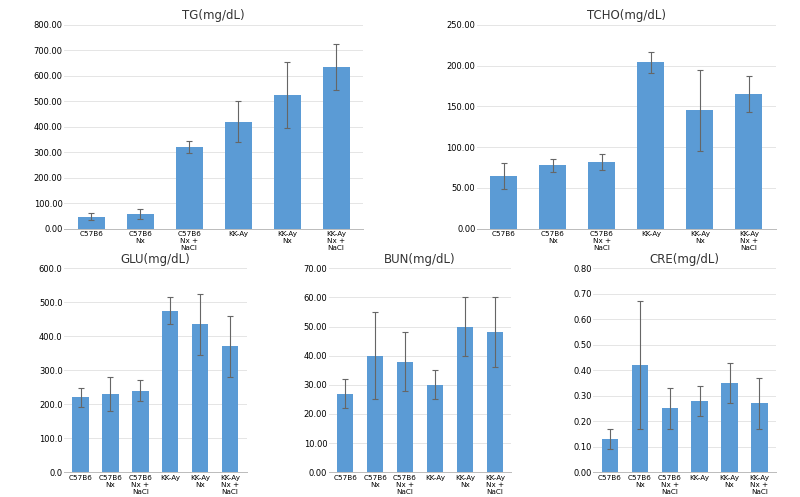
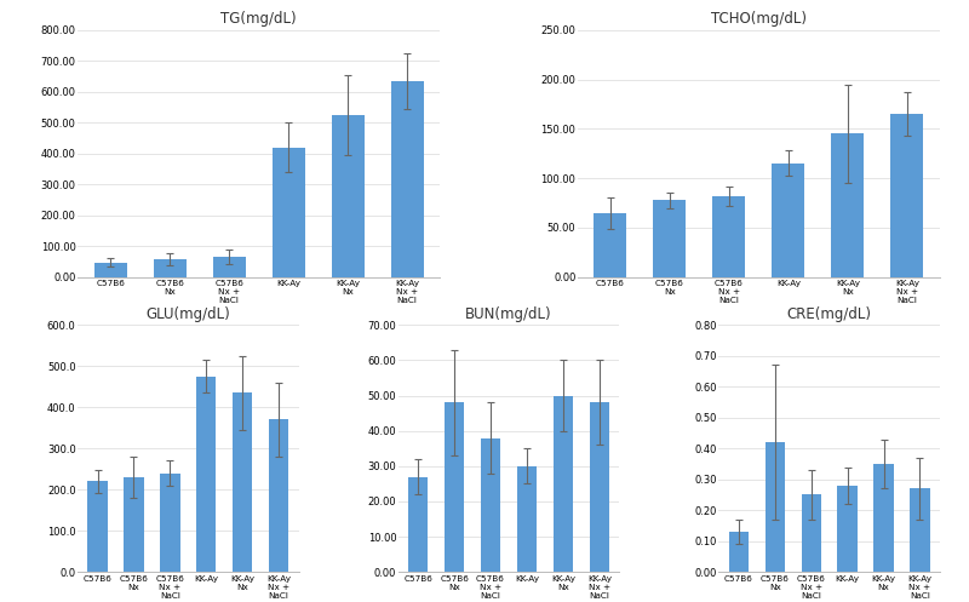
TG(mg/dL)/C57B6 Nx + NaCl: 320 -> 65
TCHO(mg/dL)/KK-Ay: 204 -> 115
BUN(mg/dL)/C57B6 Nx: 40 -> 48
